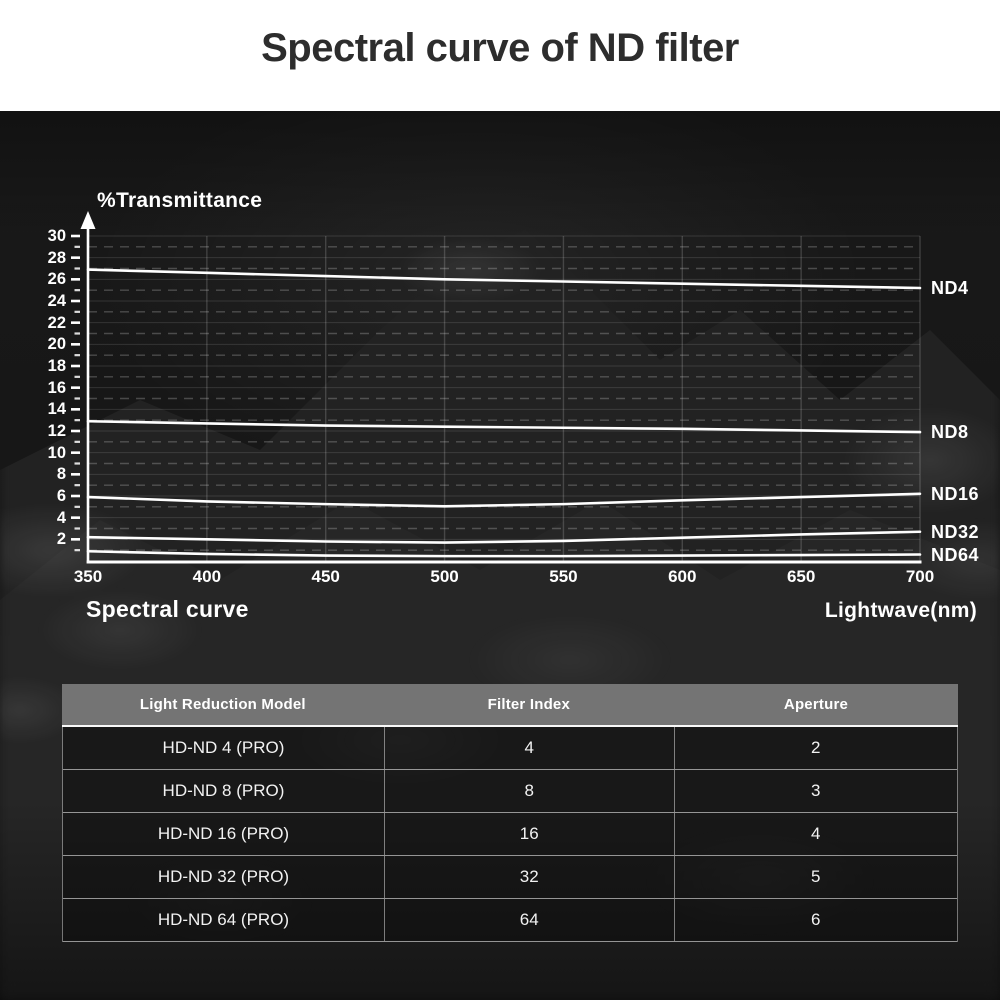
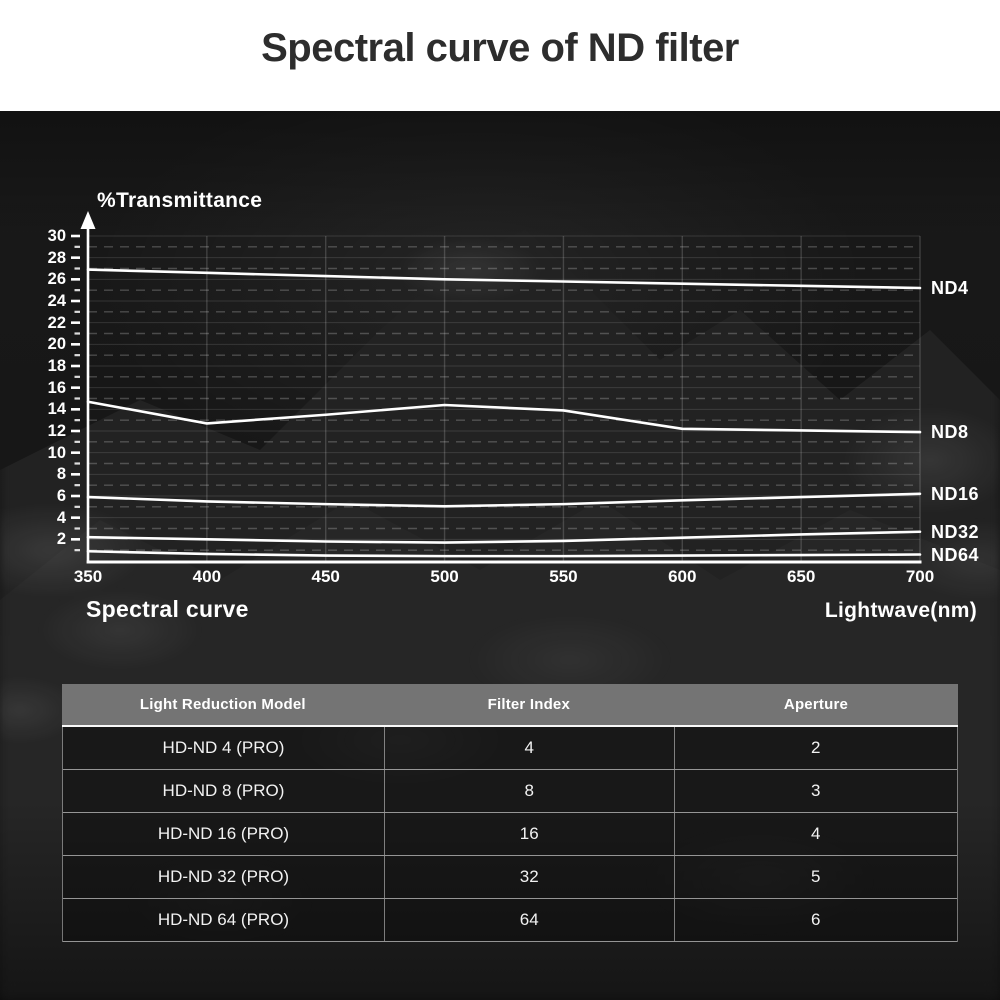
ND8/350: 12.9 -> 14.7
ND8/450: 12.5 -> 13.5
ND8/500: 12.4 -> 14.4
ND8/550: 12.3 -> 13.9
